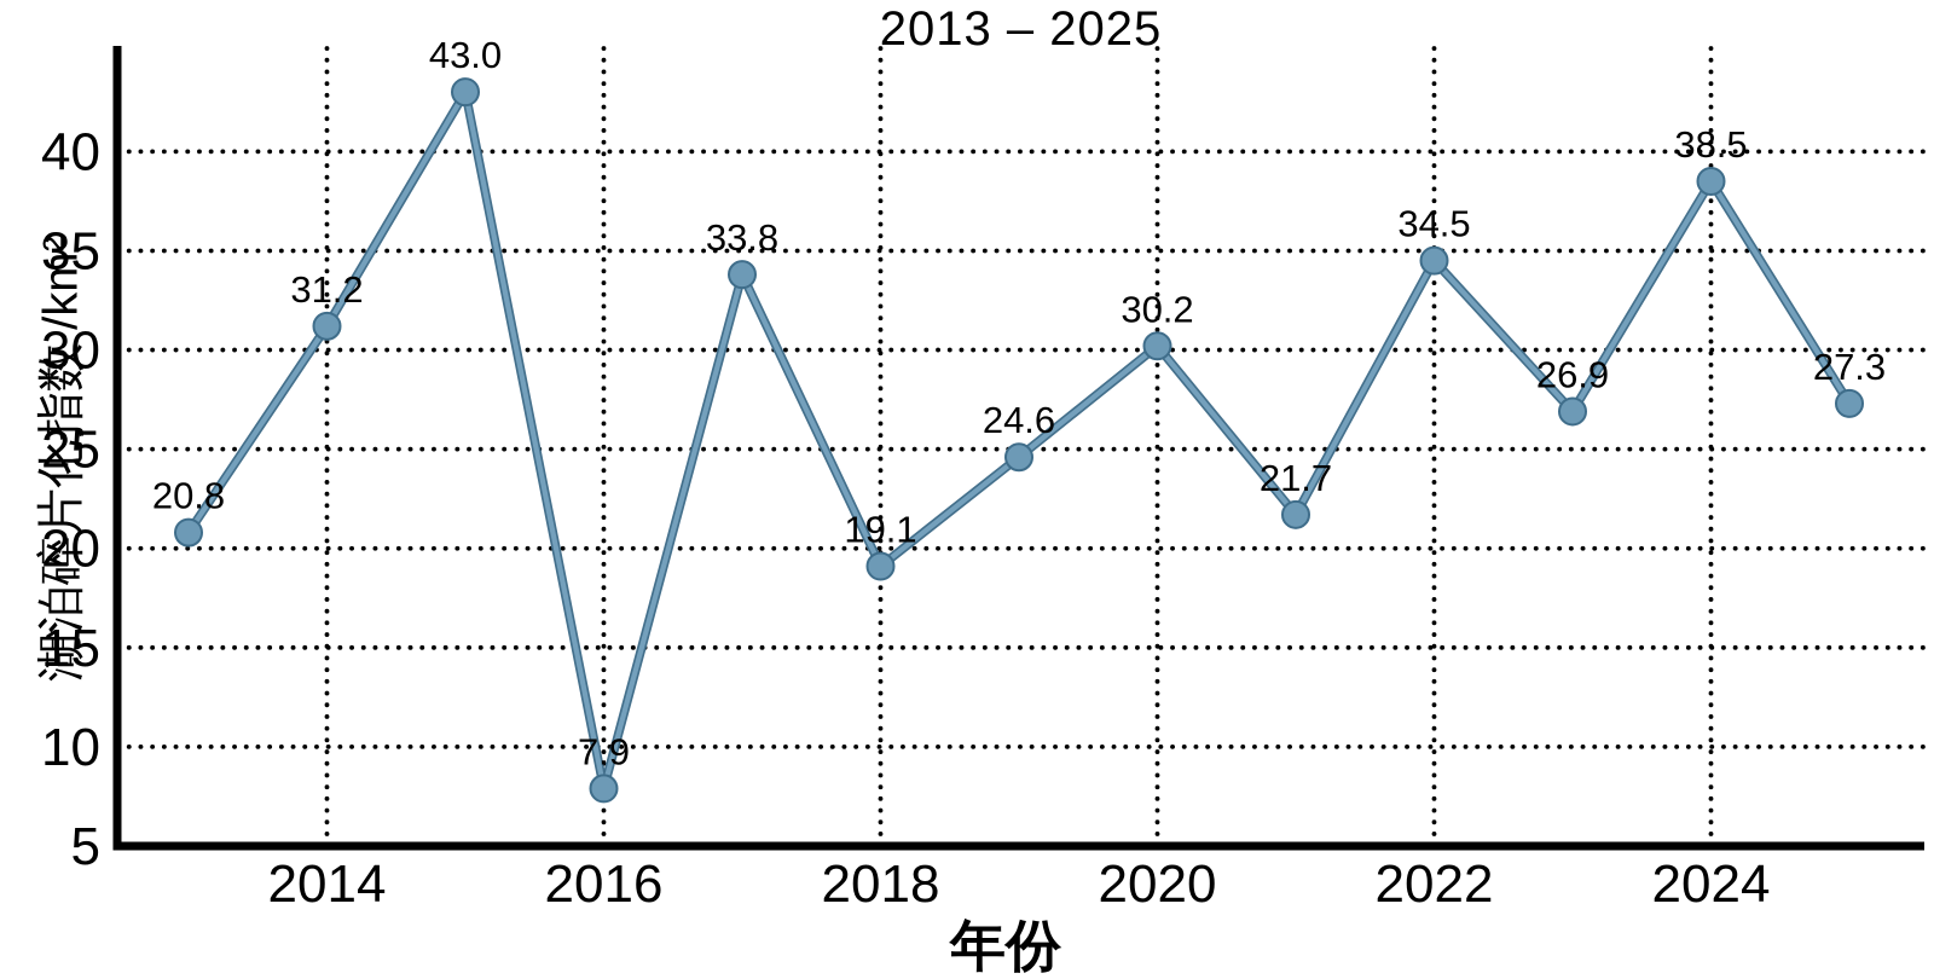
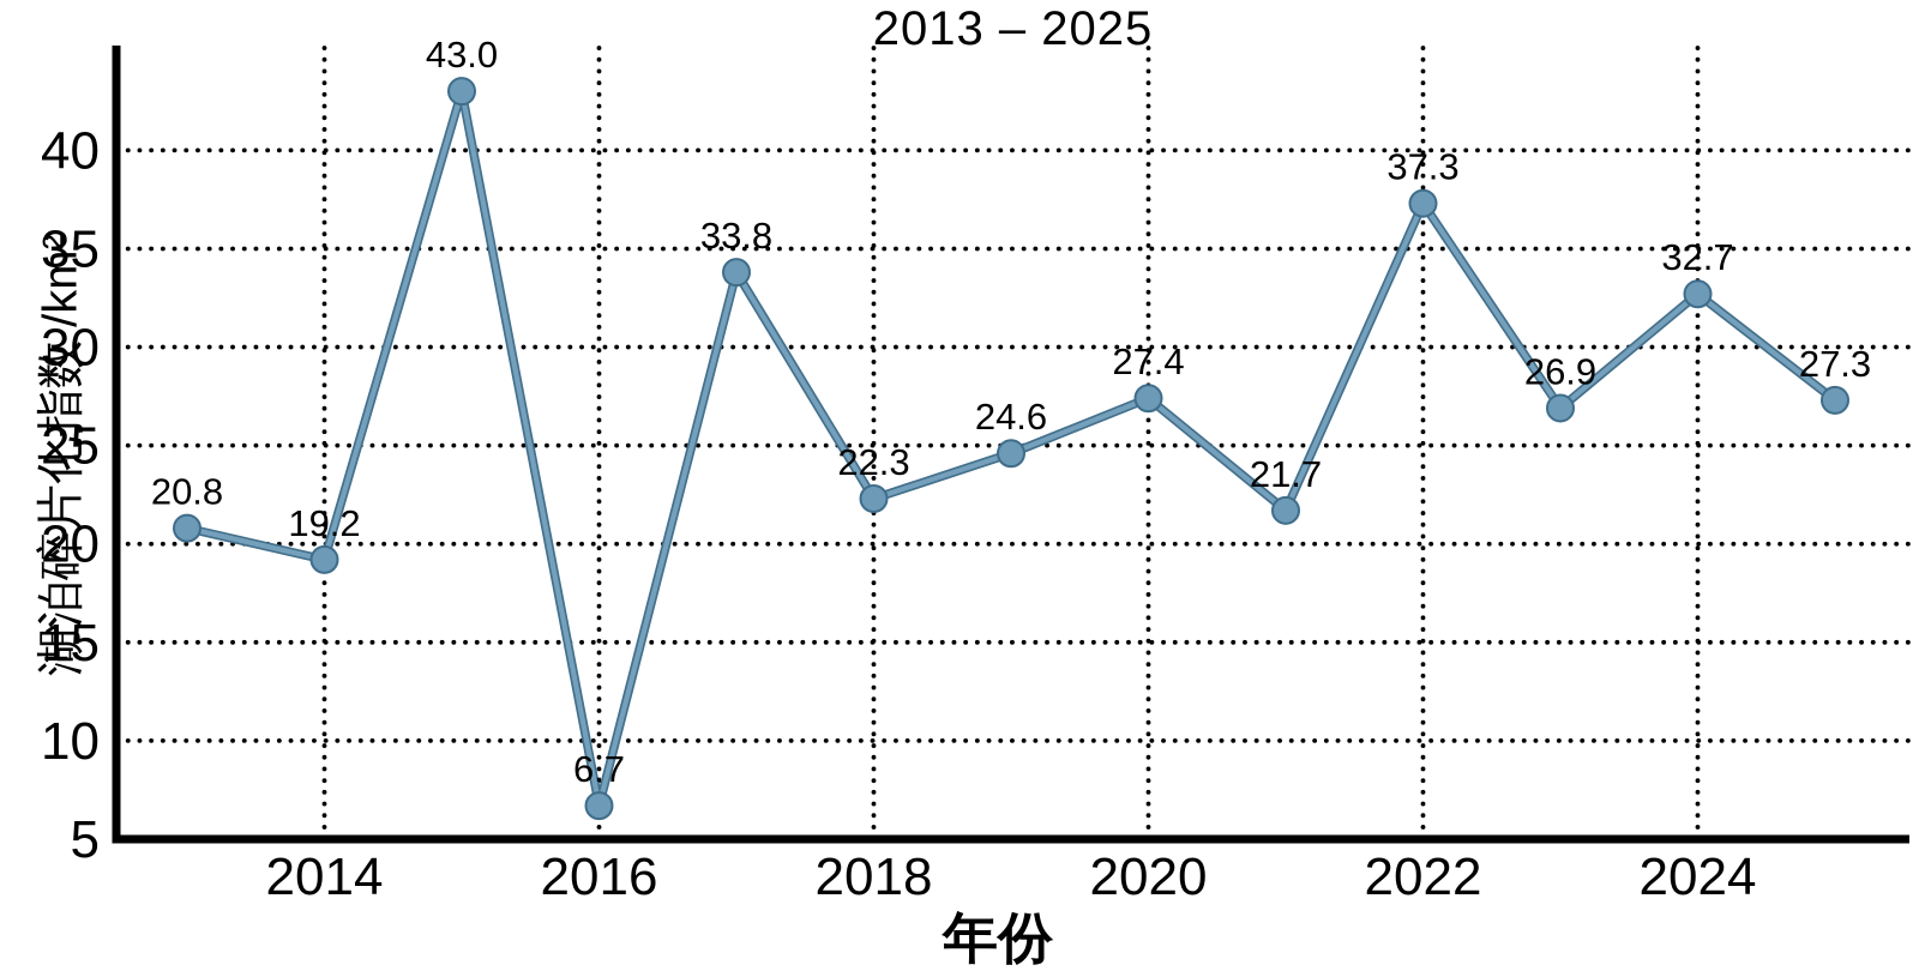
2014: 31.2 -> 19.2
2016: 7.9 -> 6.7
2018: 19.1 -> 22.3
2020: 30.2 -> 27.4
2022: 34.5 -> 37.3
2024: 38.5 -> 32.7
